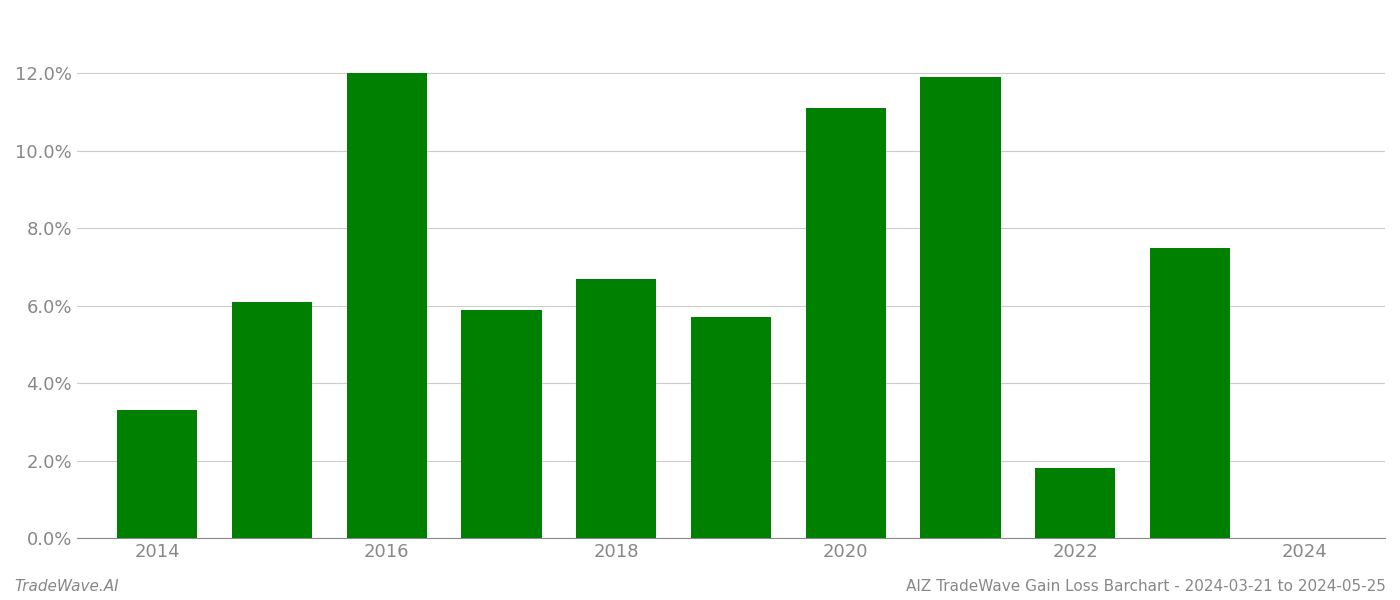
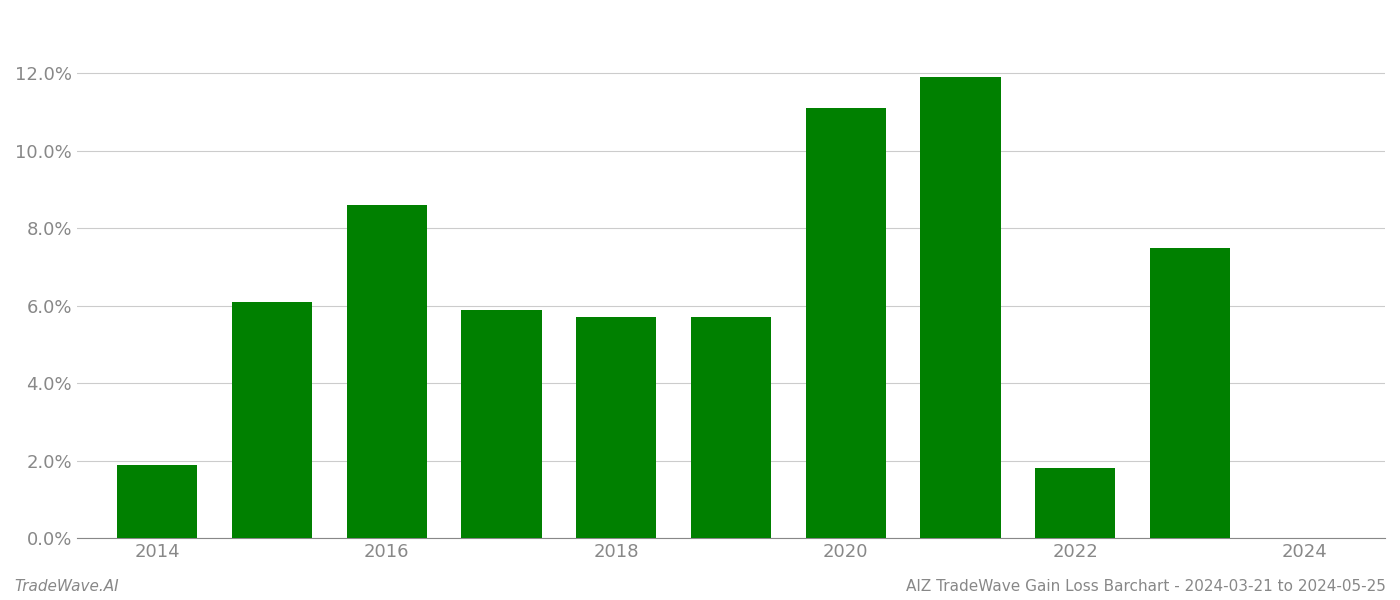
2014: 3.3% -> 1.9%
2016: 12.0% -> 8.6%
2018: 6.7% -> 5.7%
